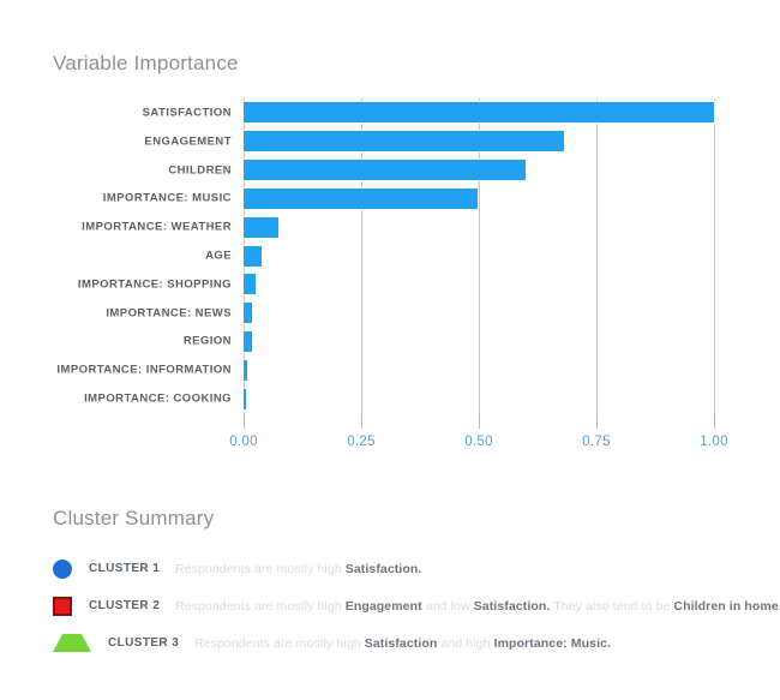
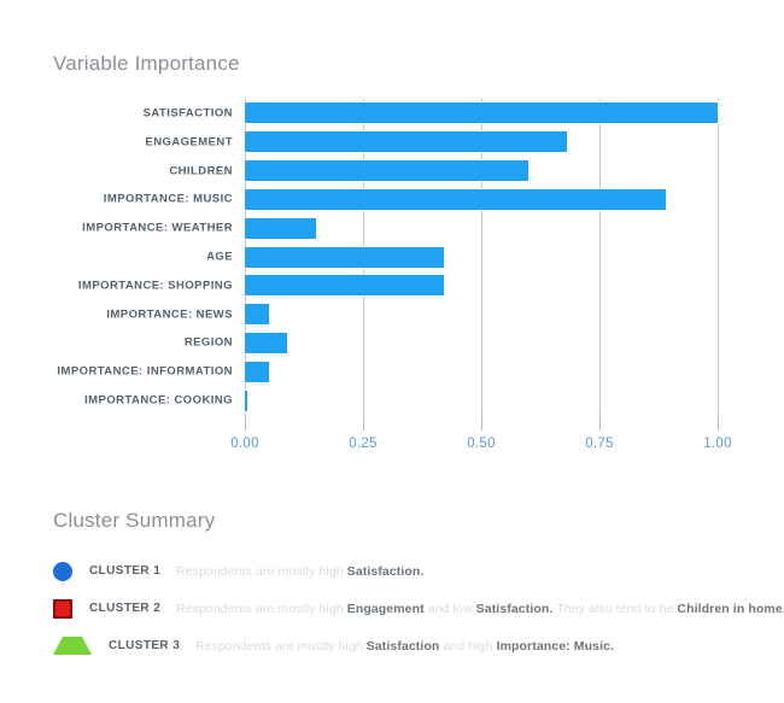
IMPORTANCE: MUSIC: 0.50 -> 0.89
IMPORTANCE: WEATHER: 0.07 -> 0.15
AGE: 0.04 -> 0.42
IMPORTANCE: SHOPPING: 0.03 -> 0.42
IMPORTANCE: NEWS: 0.02 -> 0.05
REGION: 0.02 -> 0.09
IMPORTANCE: INFORMATION: 0.01 -> 0.05
